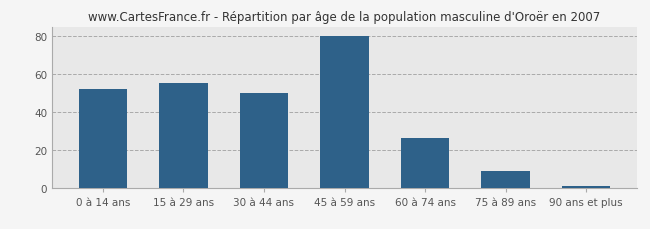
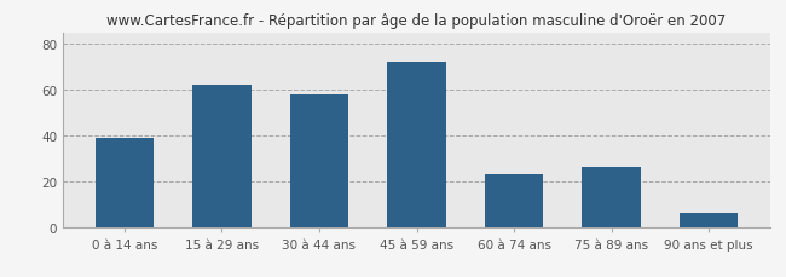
0 à 14 ans: 52 -> 39
15 à 29 ans: 55 -> 62
30 à 44 ans: 50 -> 58
45 à 59 ans: 80 -> 72
60 à 74 ans: 26 -> 23
75 à 89 ans: 9 -> 26
90 ans et plus: 1 -> 6
